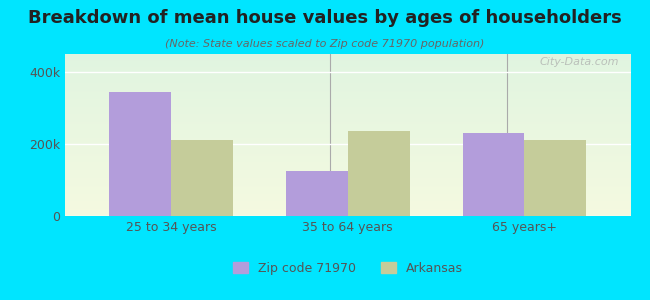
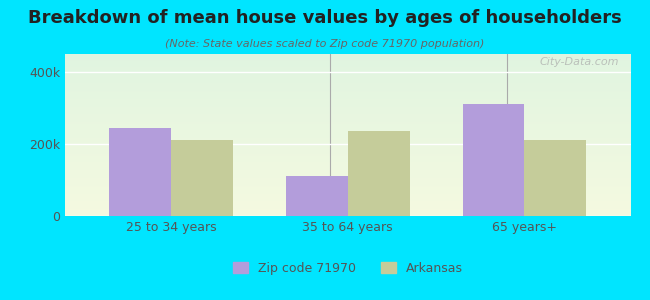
Zip code 71970/25 to 34 years: 345k -> 245k
Zip code 71970/35 to 64 years: 125k -> 110k
Zip code 71970/65 years+: 230k -> 310k
